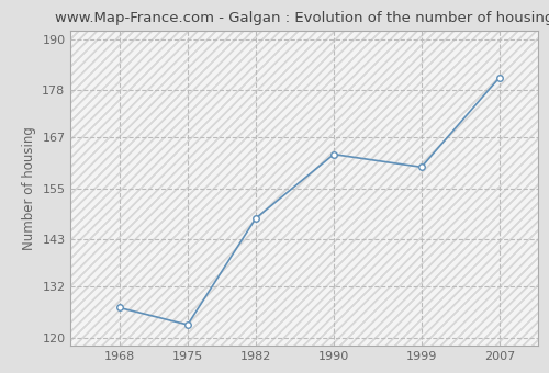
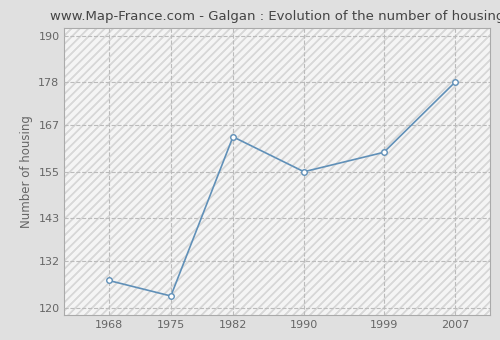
1982: 148 -> 164
1990: 163 -> 155
2007: 181 -> 178
